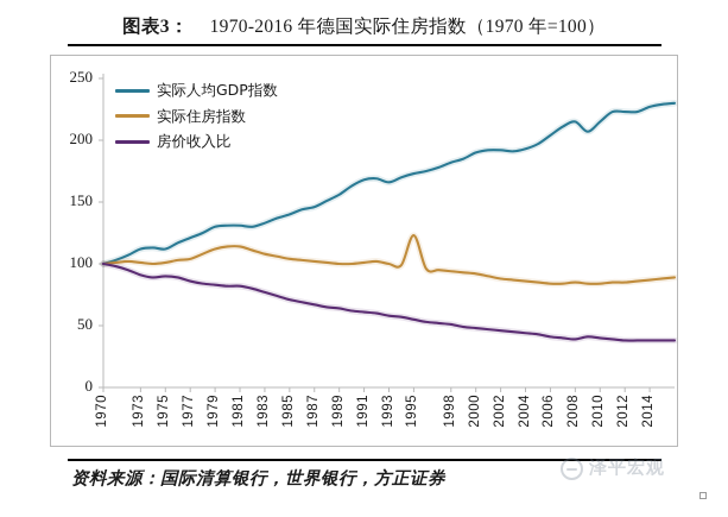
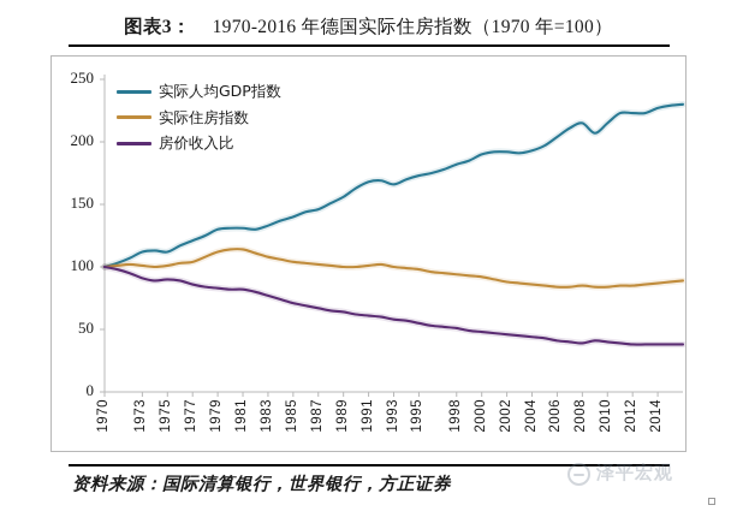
实际住房指数/1995: 123 -> 98
